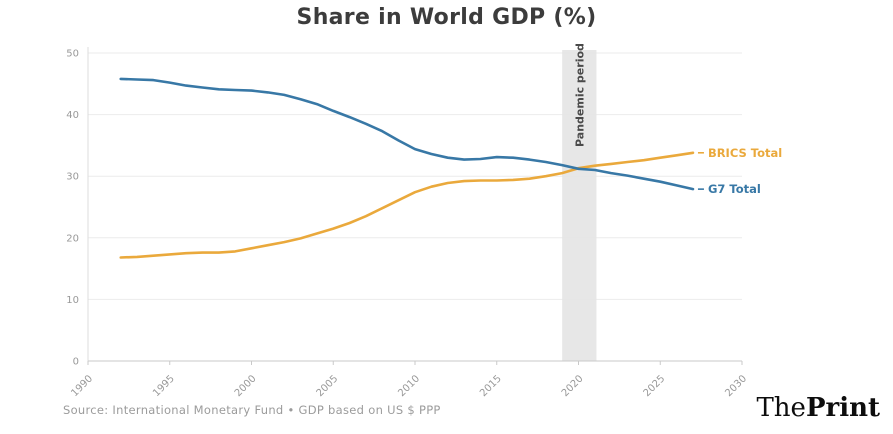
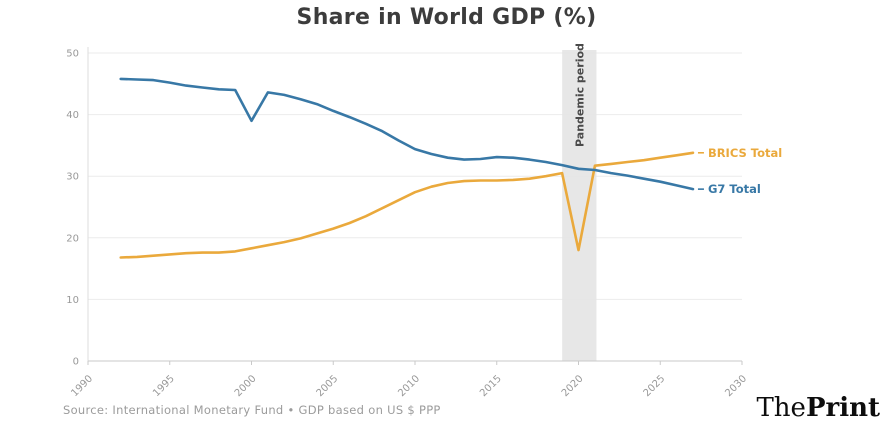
G7 Total/2000: 44 -> 39
BRICS Total/2020: 31 -> 18
